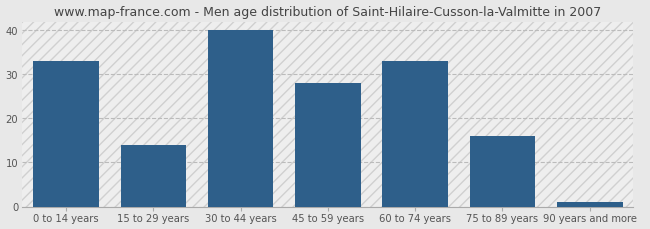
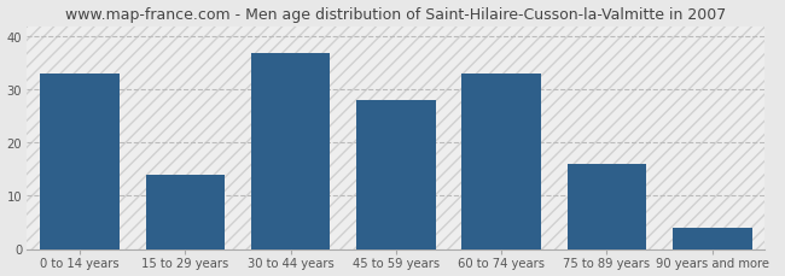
30 to 44 years: 40 -> 37
90 years and more: 1 -> 4
